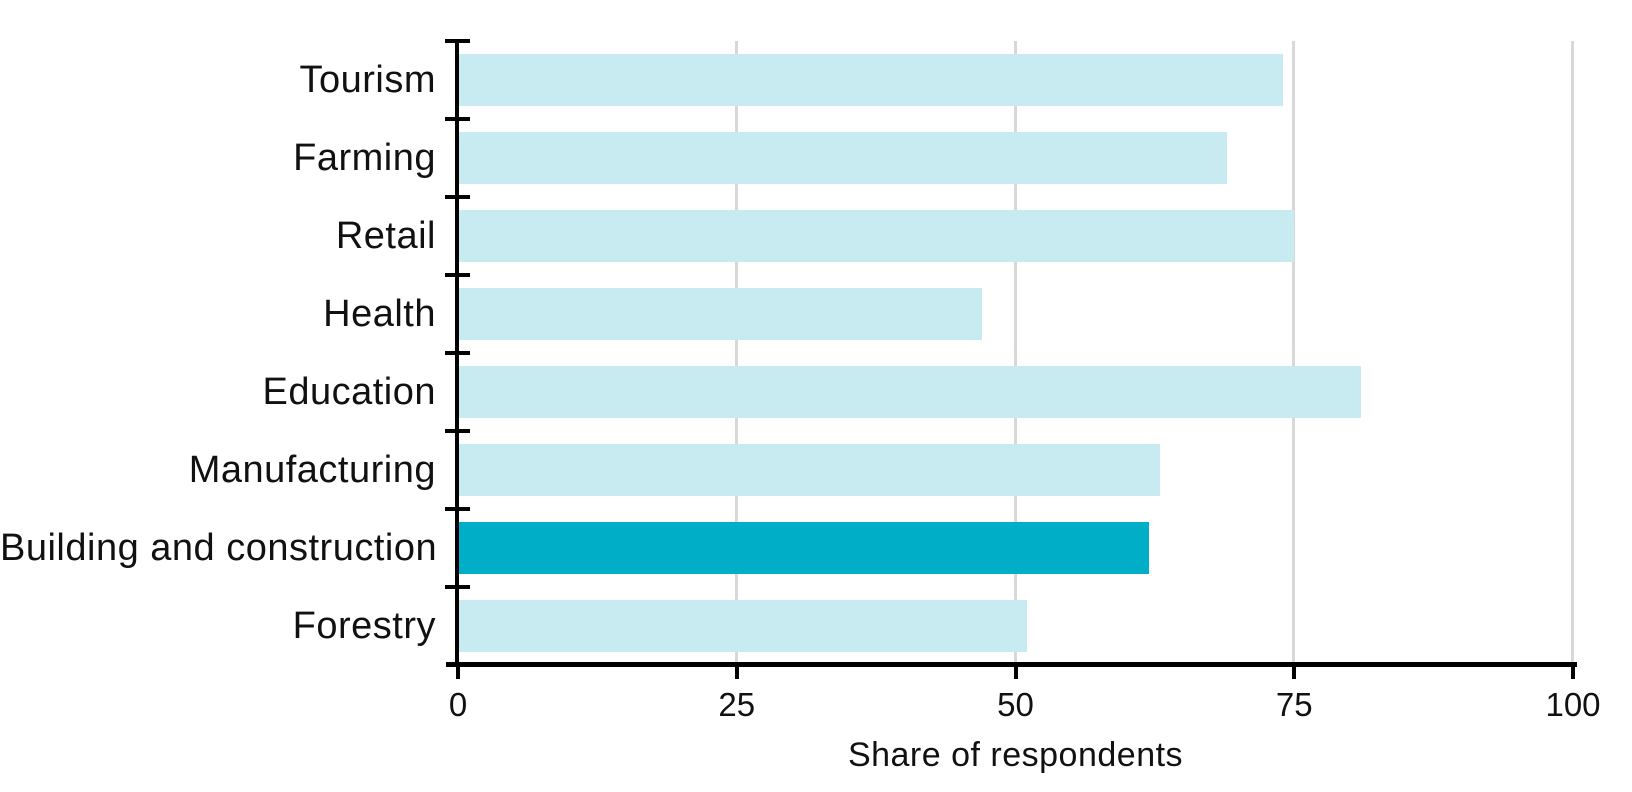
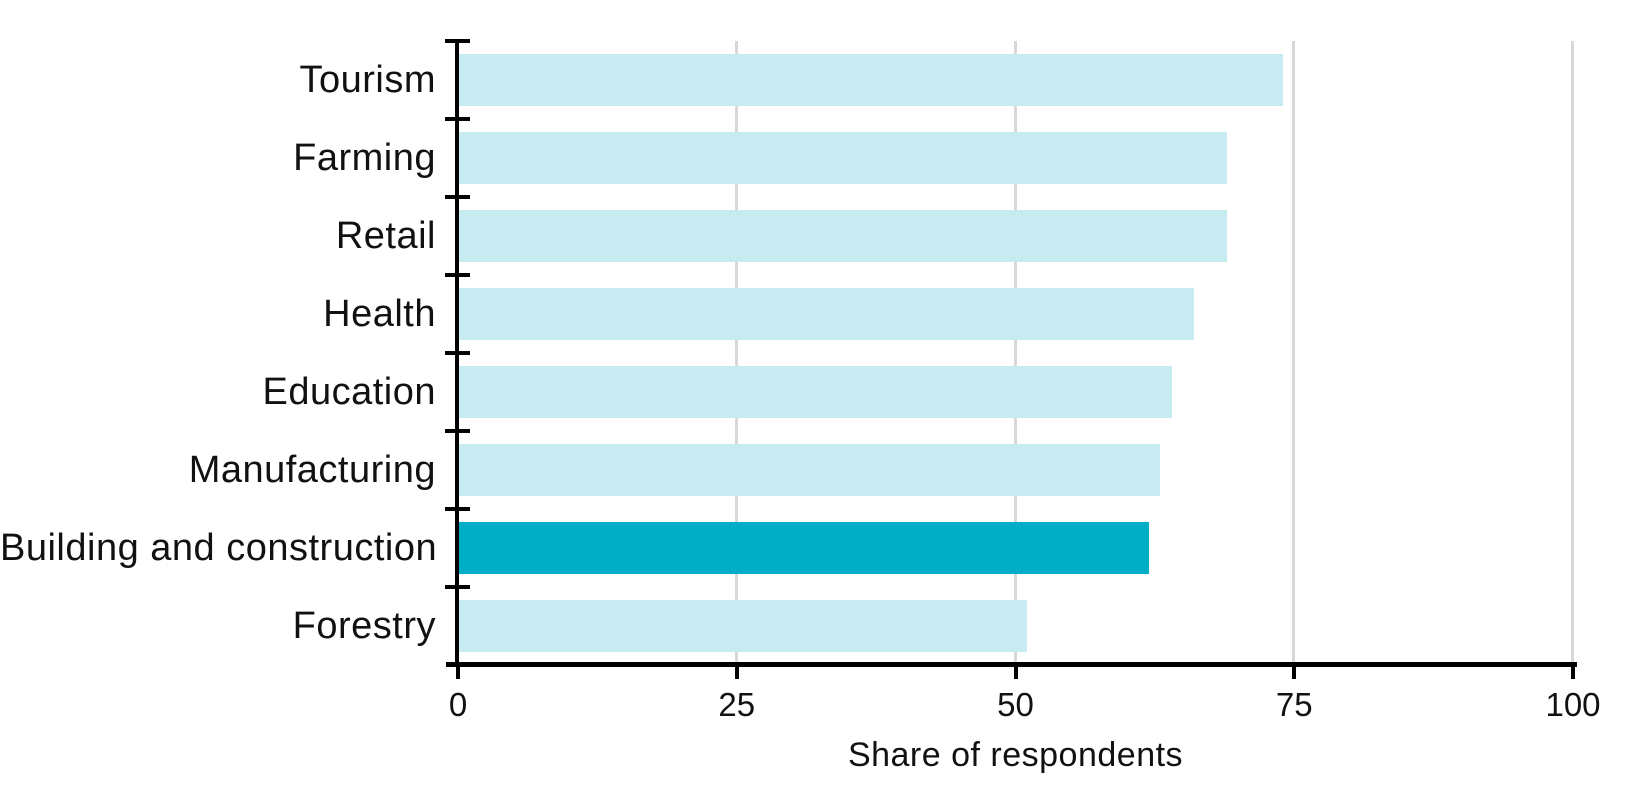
Retail: 75 -> 69
Health: 47 -> 66
Education: 81 -> 64
